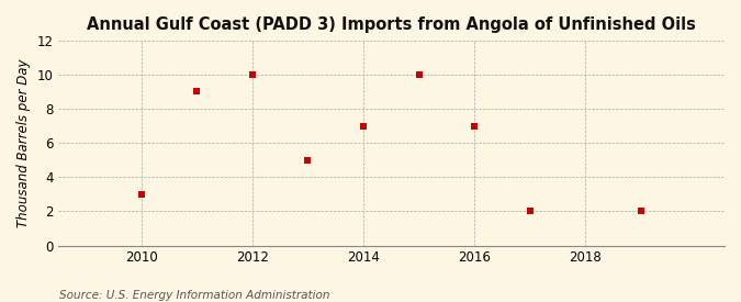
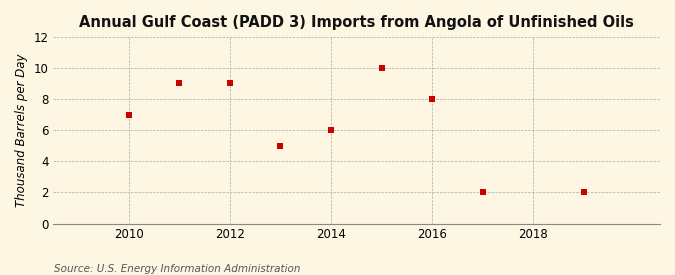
2010: 3 -> 7
2012: 10 -> 9
2014: 7 -> 6
2016: 7 -> 8
